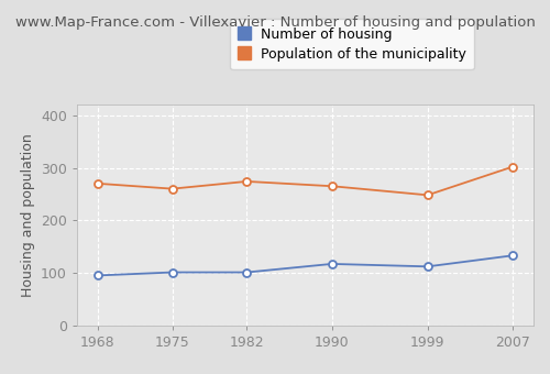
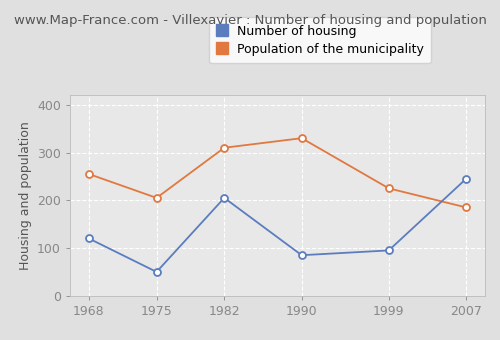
Number of housing/1968: 95 -> 120
Population of the municipality/1968: 270 -> 255
Number of housing/1975: 101 -> 50
Population of the municipality/1975: 260 -> 205
Number of housing/1982: 101 -> 205
Population of the municipality/1982: 274 -> 310
Number of housing/1990: 117 -> 85
Population of the municipality/1990: 265 -> 330
Number of housing/1999: 112 -> 95
Population of the municipality/1999: 248 -> 225
Number of housing/2007: 133 -> 245
Population of the municipality/2007: 302 -> 185
